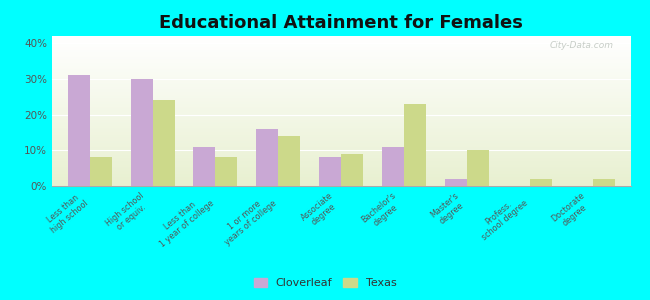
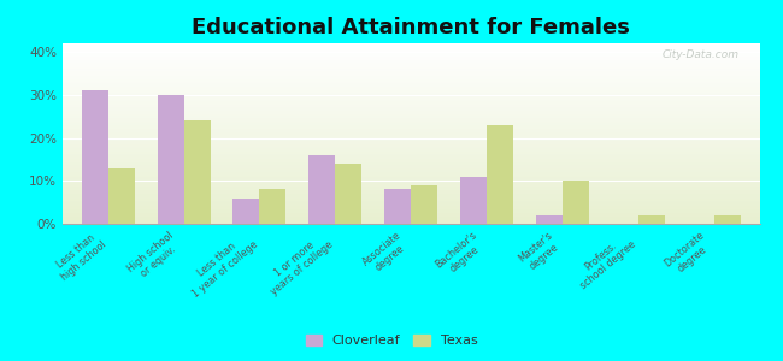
Texas/Less than high school: 8% -> 13%
Cloverleaf/Less than 1 year of college: 11% -> 6%
